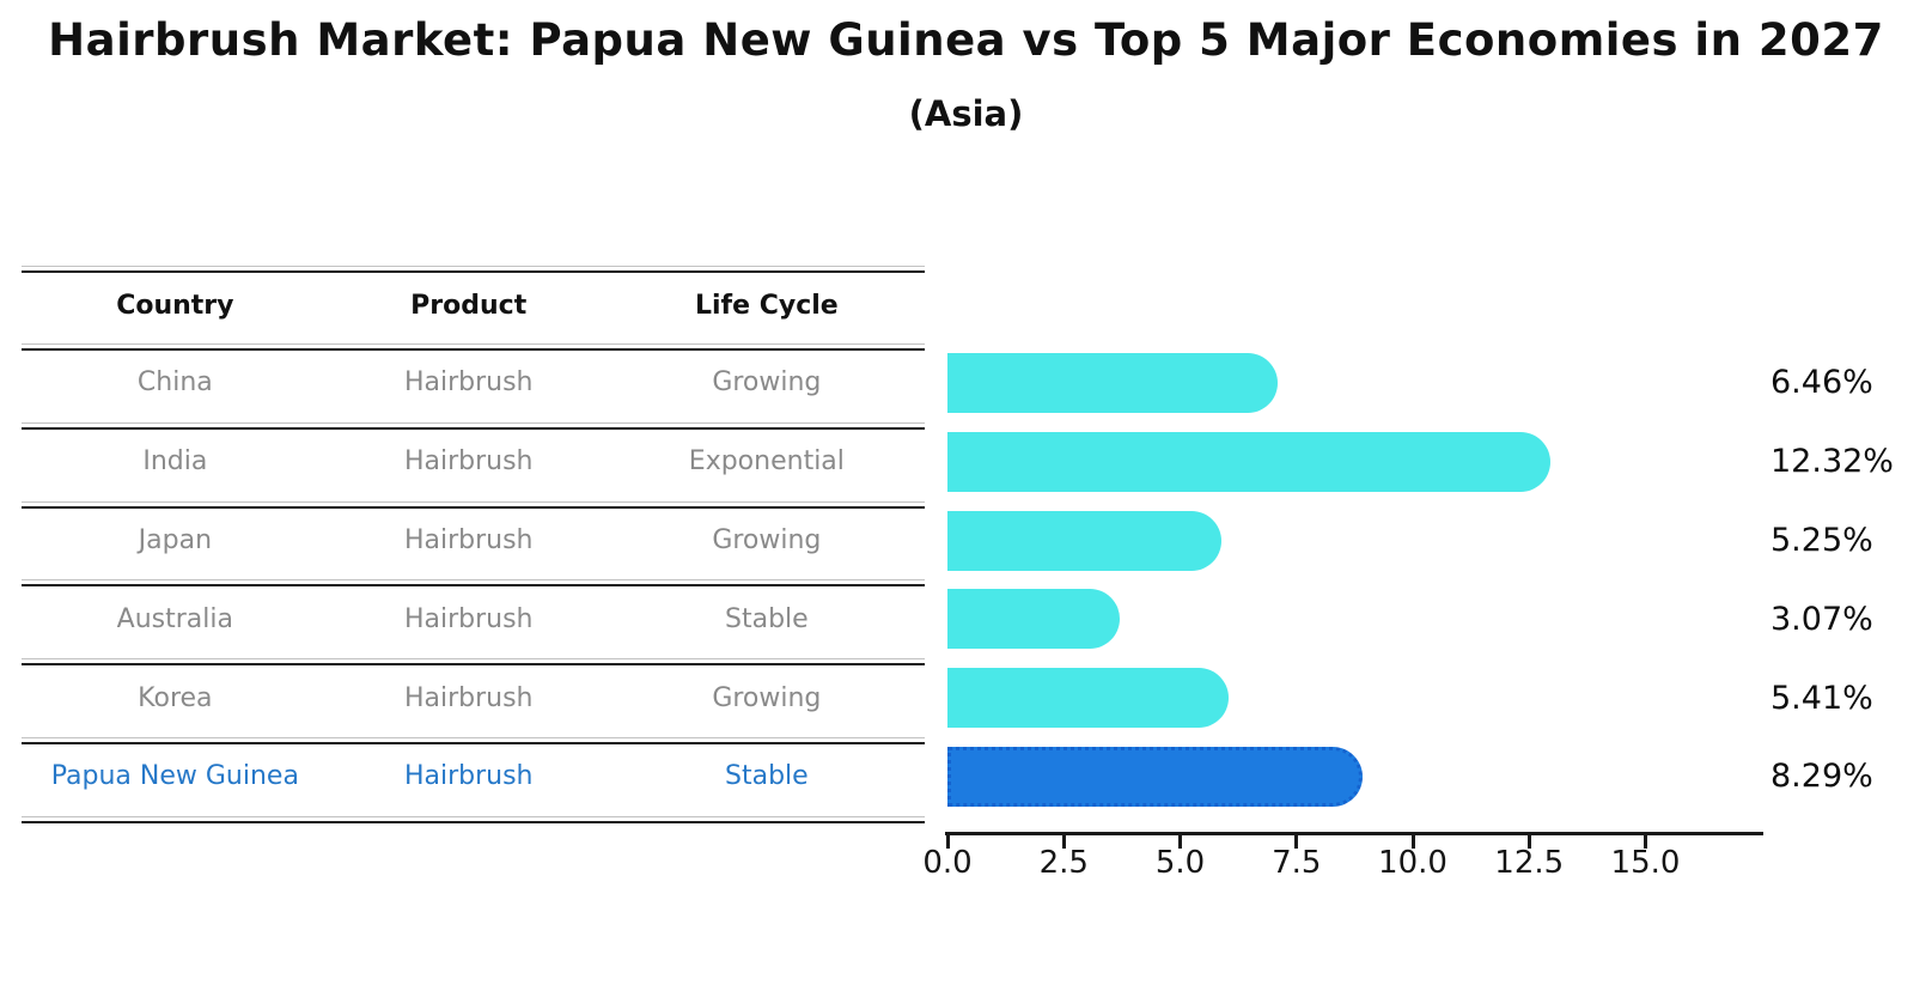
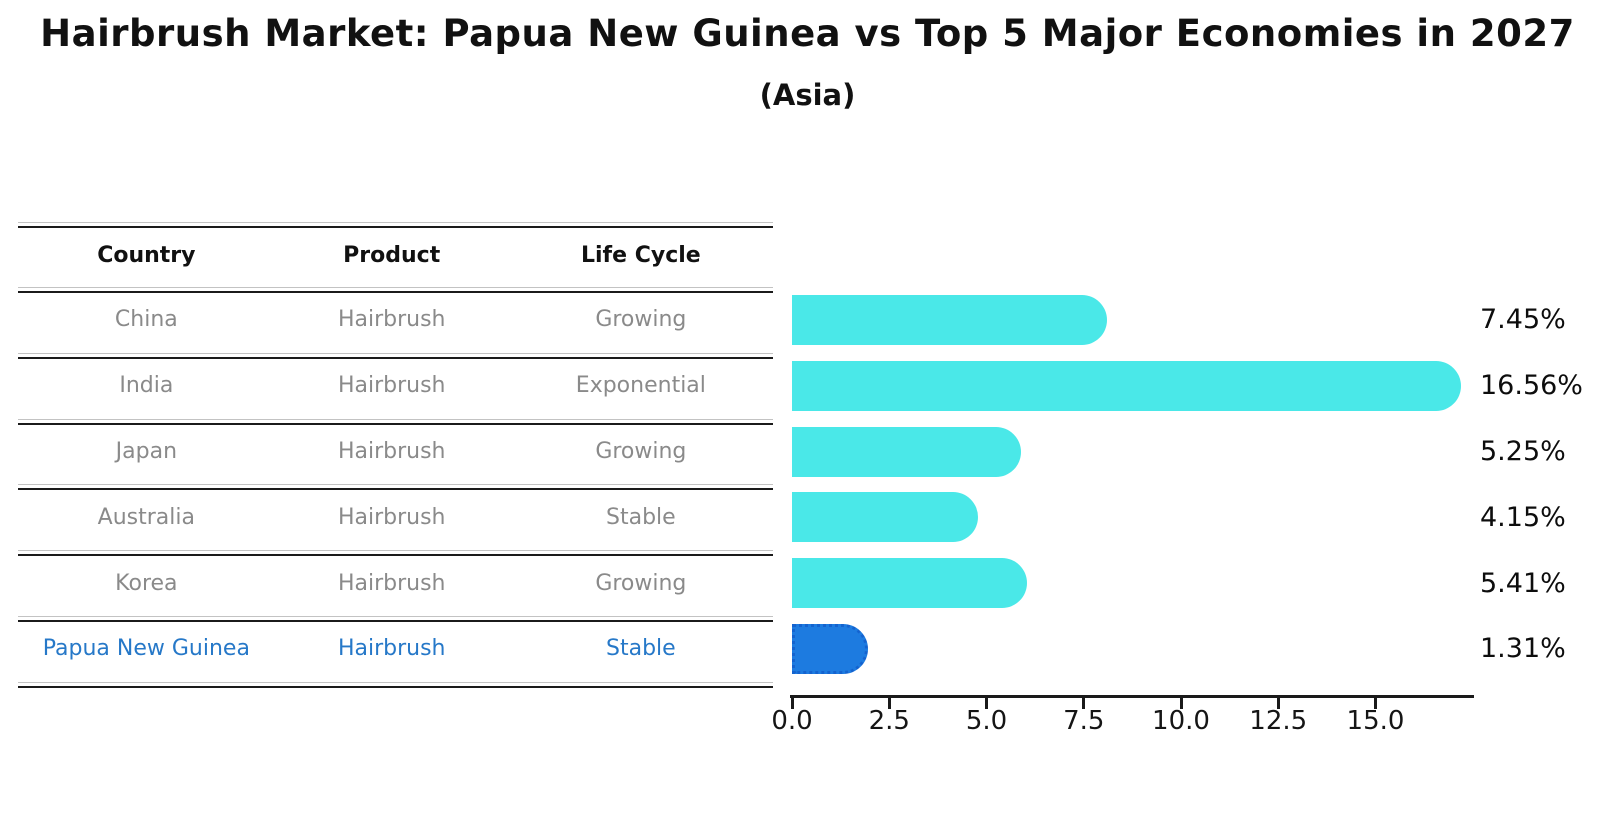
China: 6.46% -> 7.45%
India: 12.32% -> 16.56%
Australia: 3.07% -> 4.15%
Papua New Guinea: 8.29% -> 1.31%
